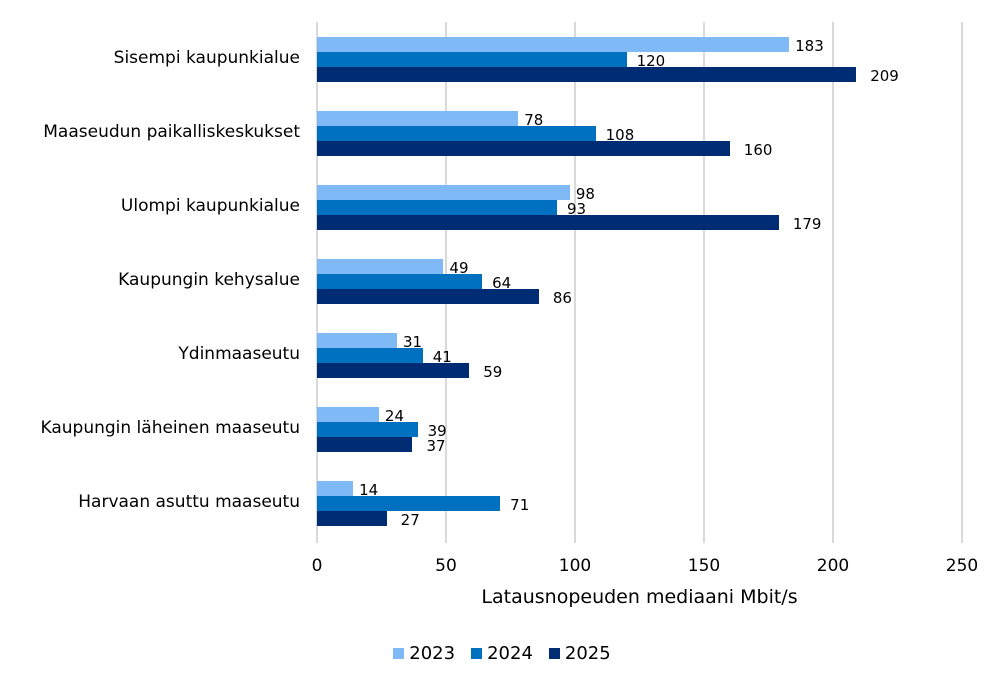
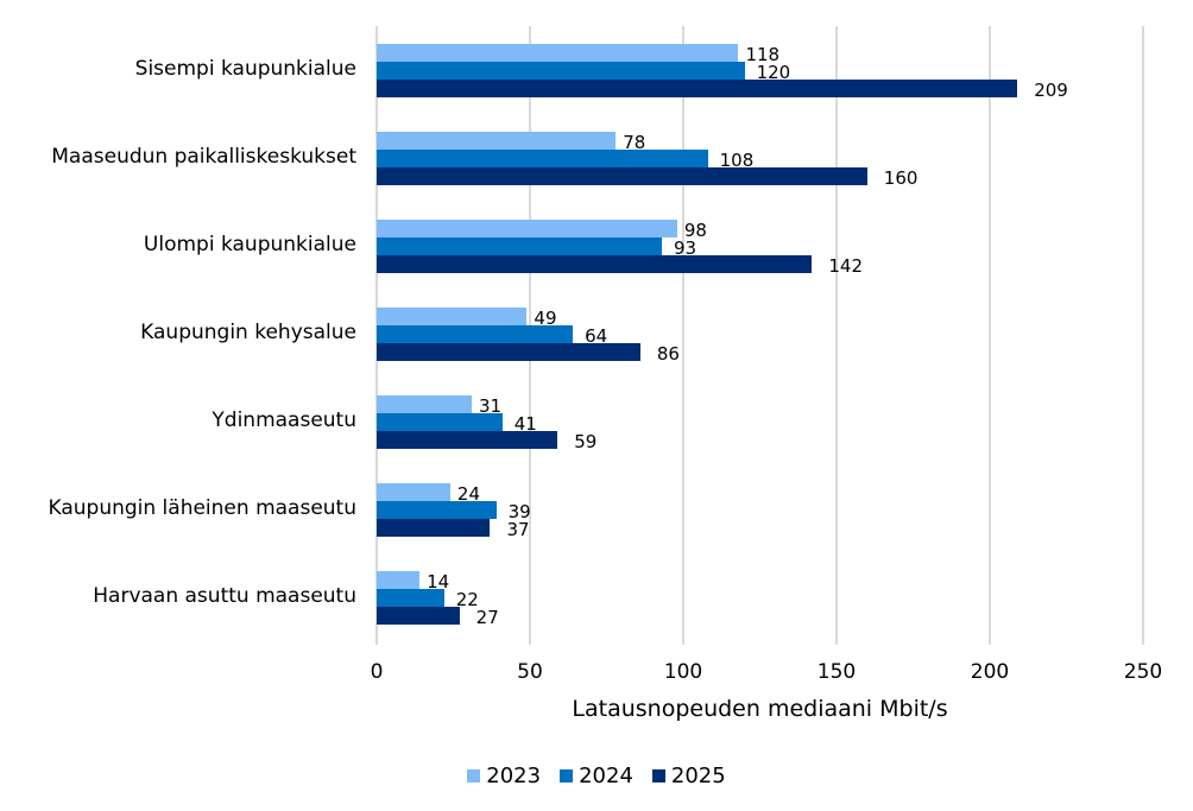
2023/Sisempi kaupunkialue: 183 -> 118
2025/Ulompi kaupunkialue: 179 -> 142
2024/Harvaan asuttu maaseutu: 71 -> 22
